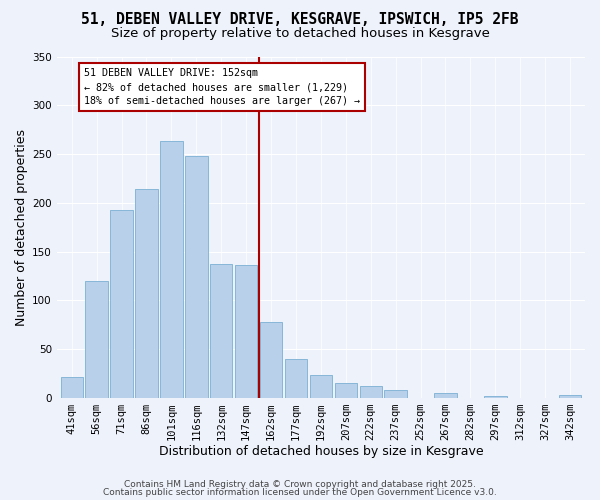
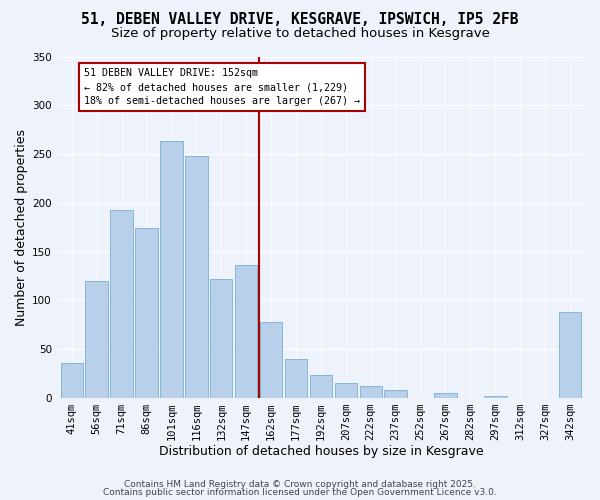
41sqm: 22 -> 36
86sqm: 214 -> 174
132sqm: 137 -> 122
342sqm: 3 -> 88
